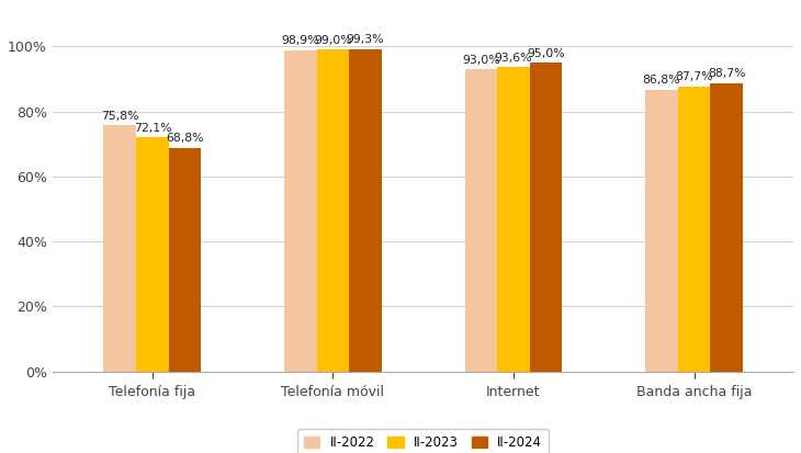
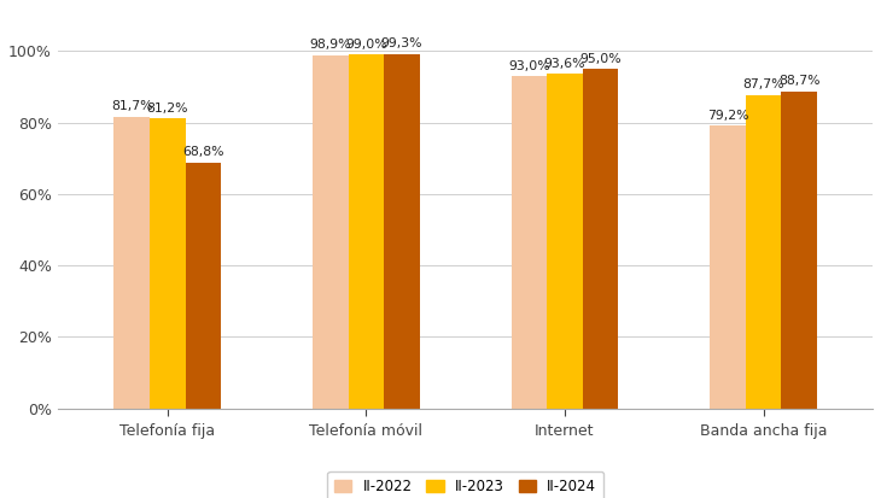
II-2022/Telefonía fija: 75,8% -> 81,7%
II-2023/Telefonía fija: 72,1% -> 81,2%
II-2022/Banda ancha fija: 86,8% -> 79,2%
